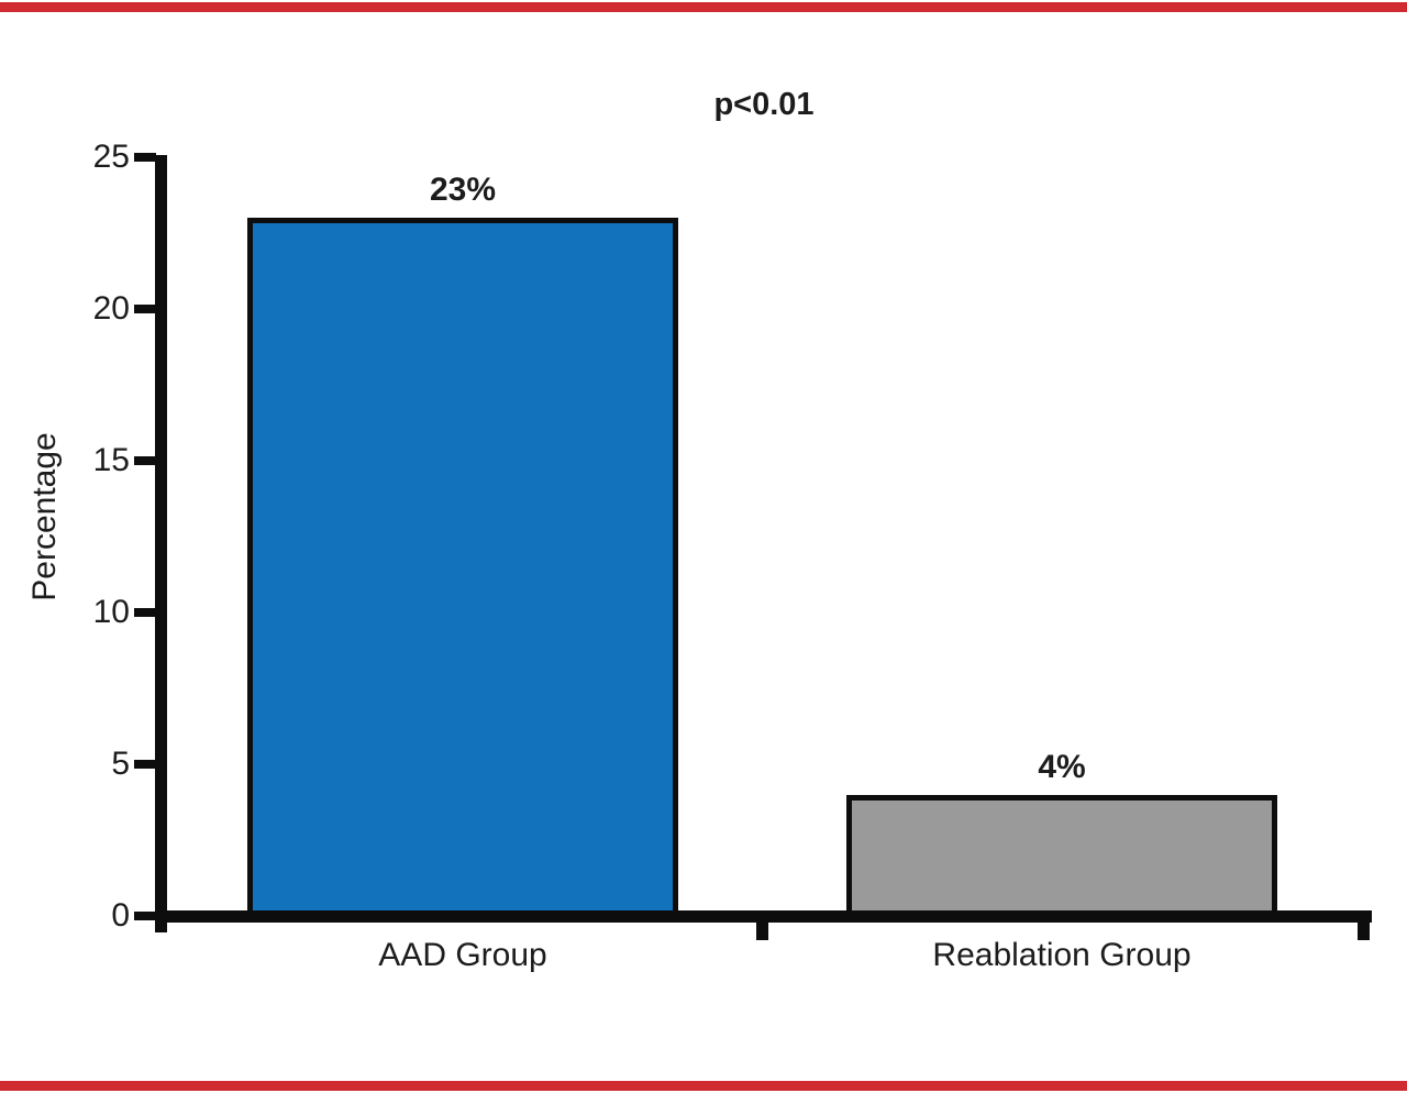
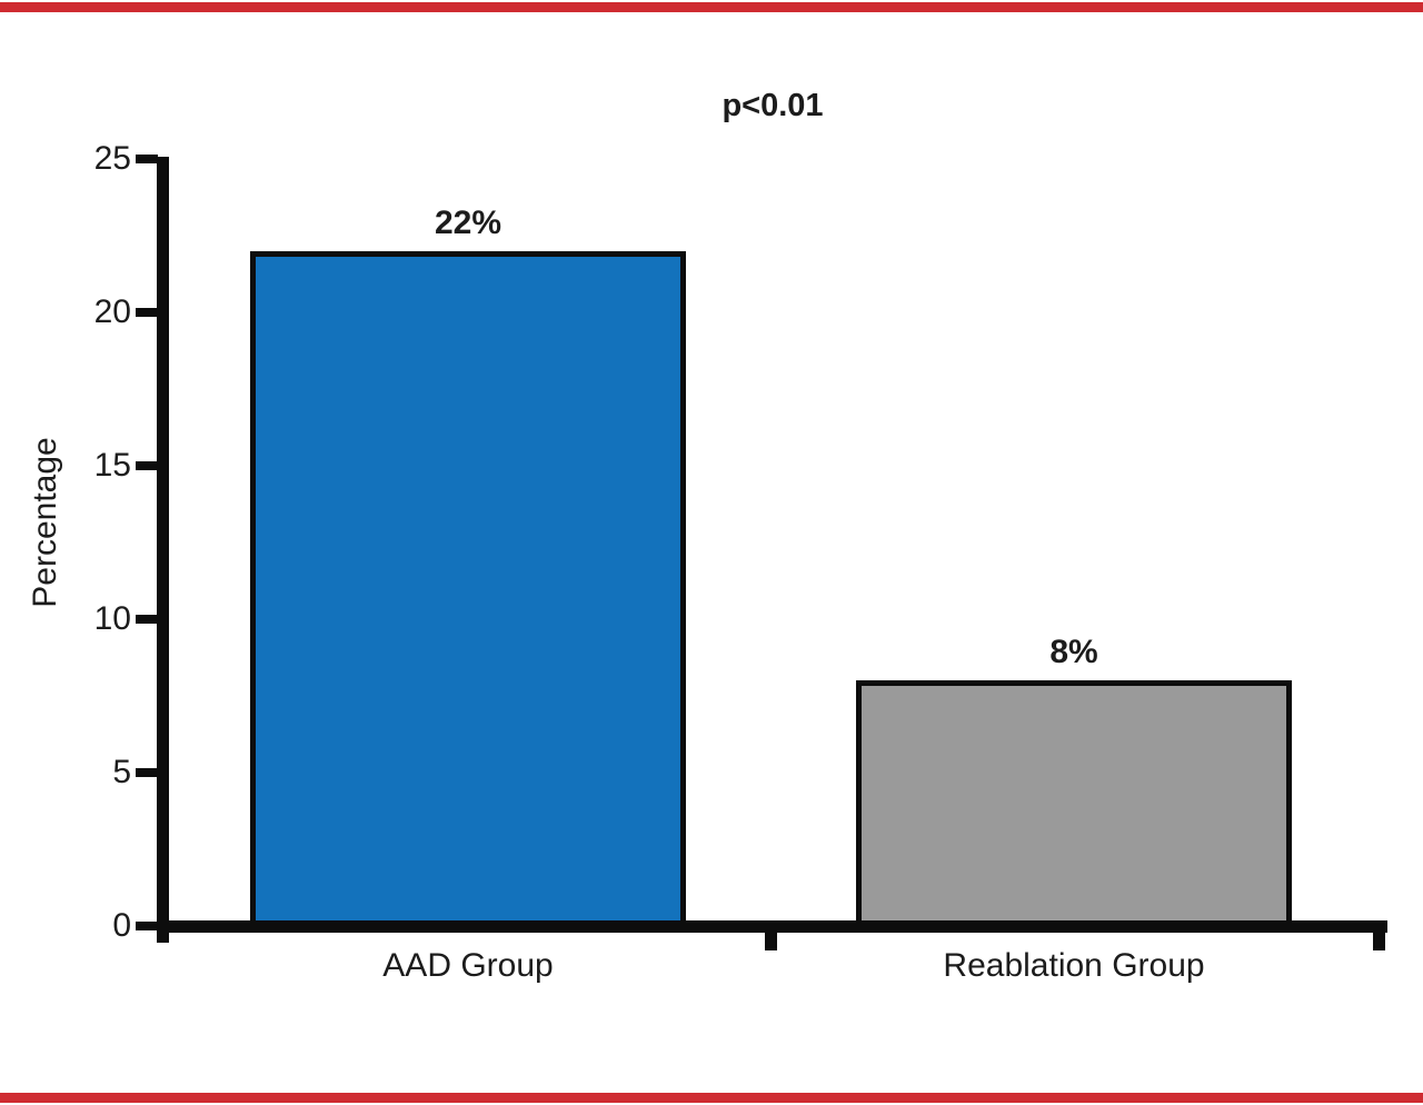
AAD Group: 23% -> 22%
Reablation Group: 4% -> 8%
